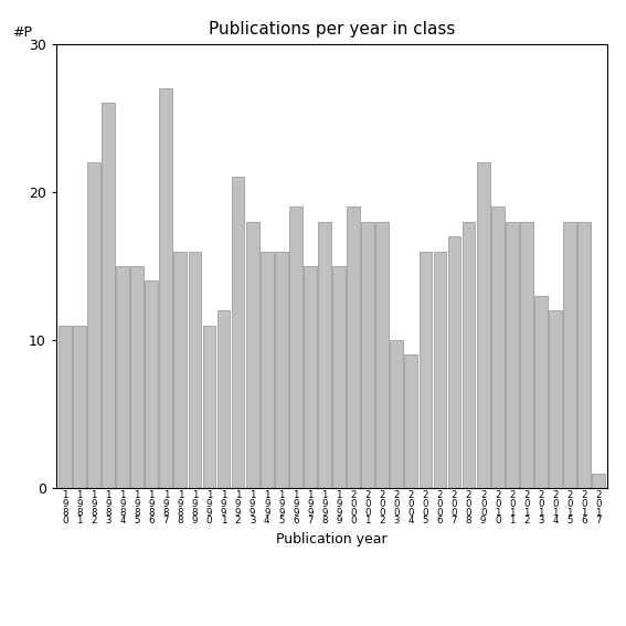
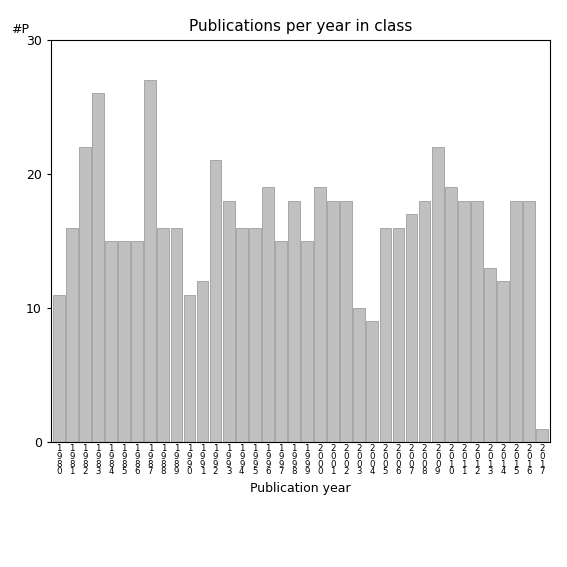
1 9 8 1: 11 -> 16
1 9 8 6: 14 -> 15
